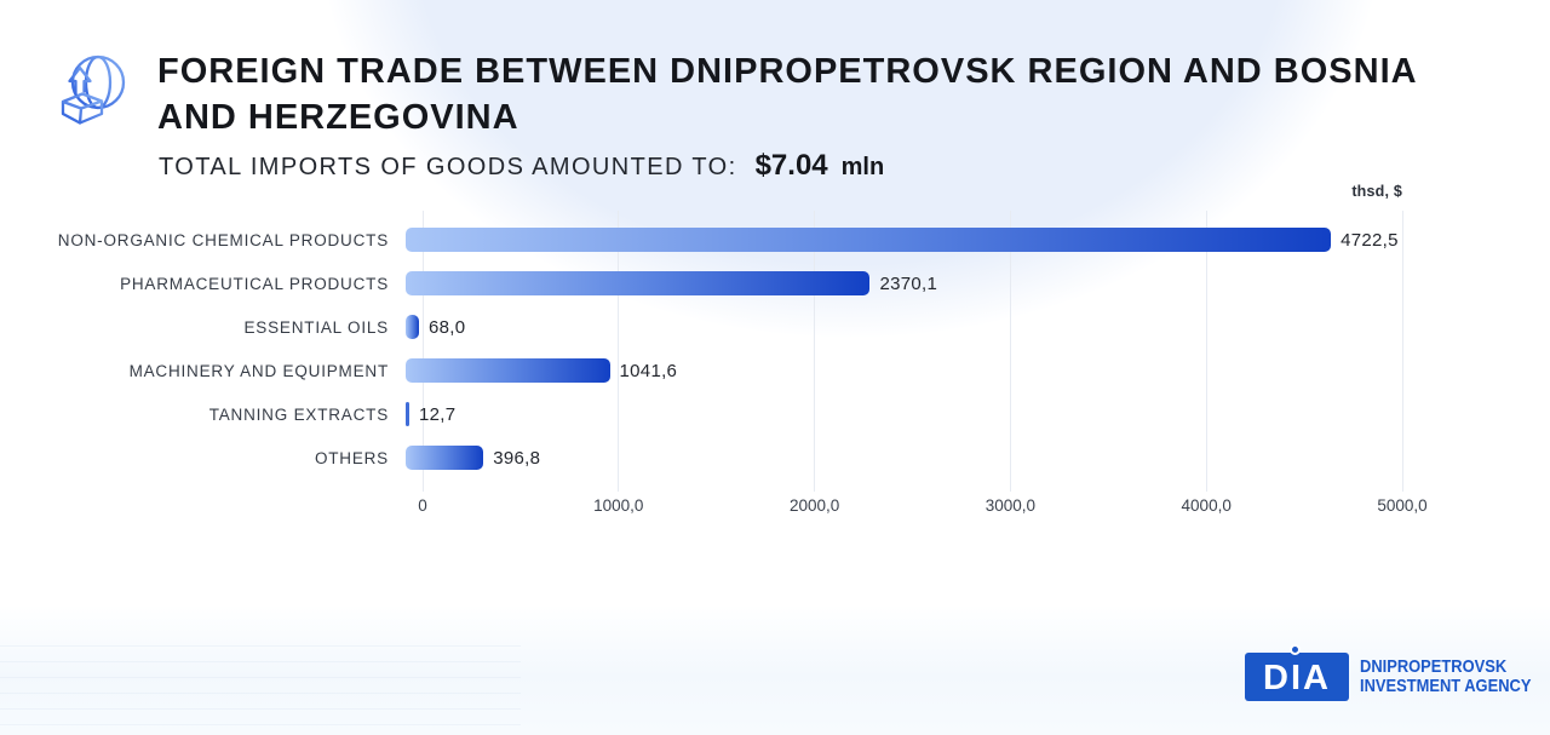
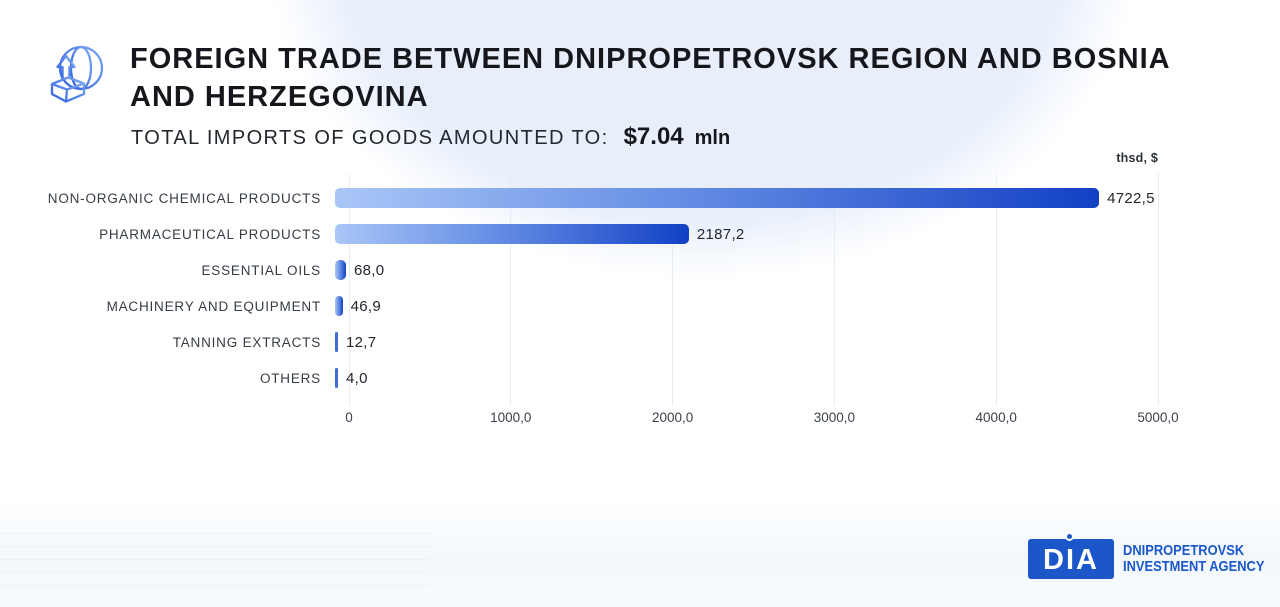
PHARMACEUTICAL PRODUCTS: 2370,1 -> 2187,2
MACHINERY AND EQUIPMENT: 1041,6 -> 46,9
OTHERS: 396,8 -> 4,0
